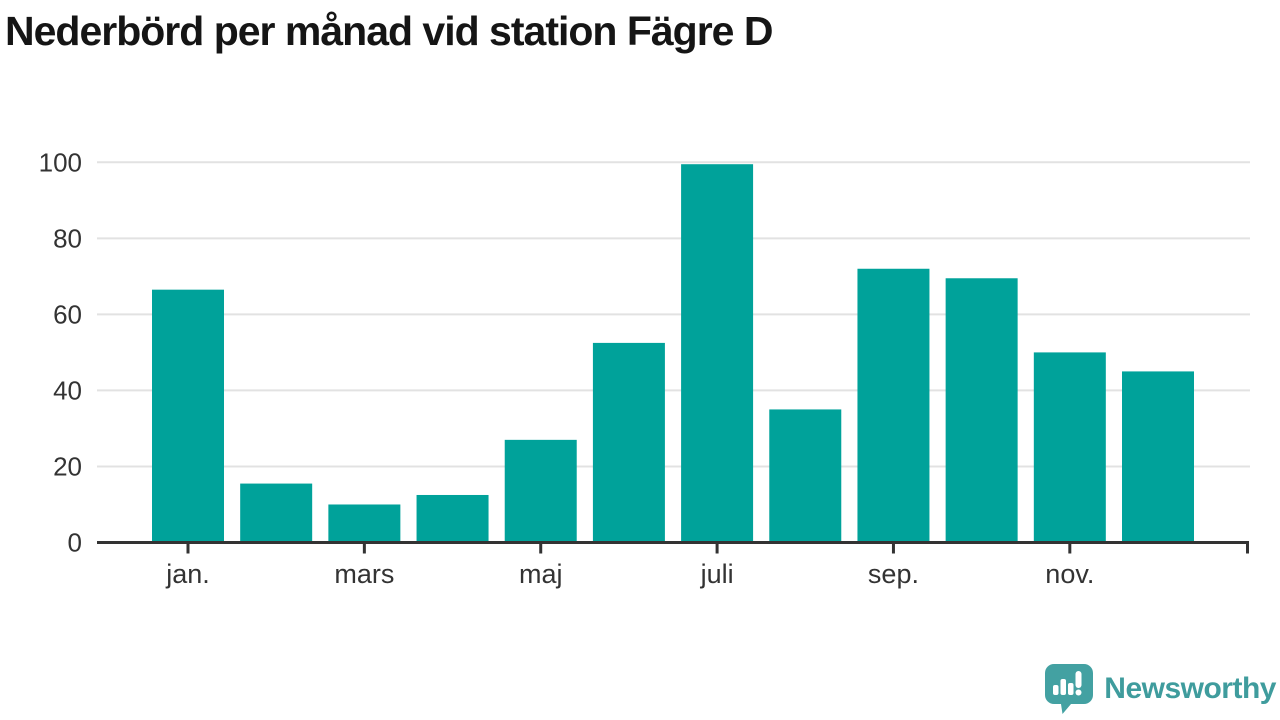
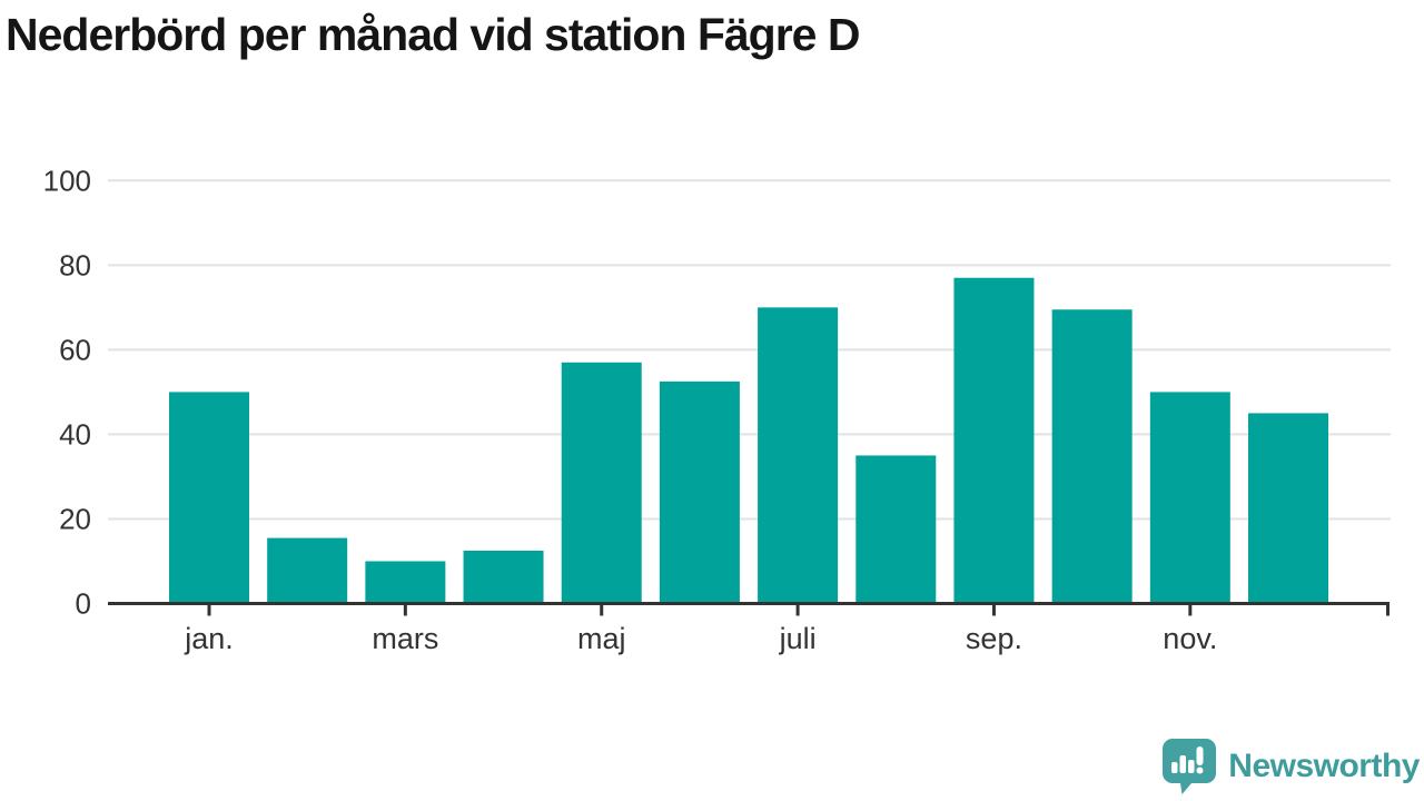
jan.: 66 -> 50
maj: 27 -> 57
juli: 100 -> 70
sep.: 72 -> 77
